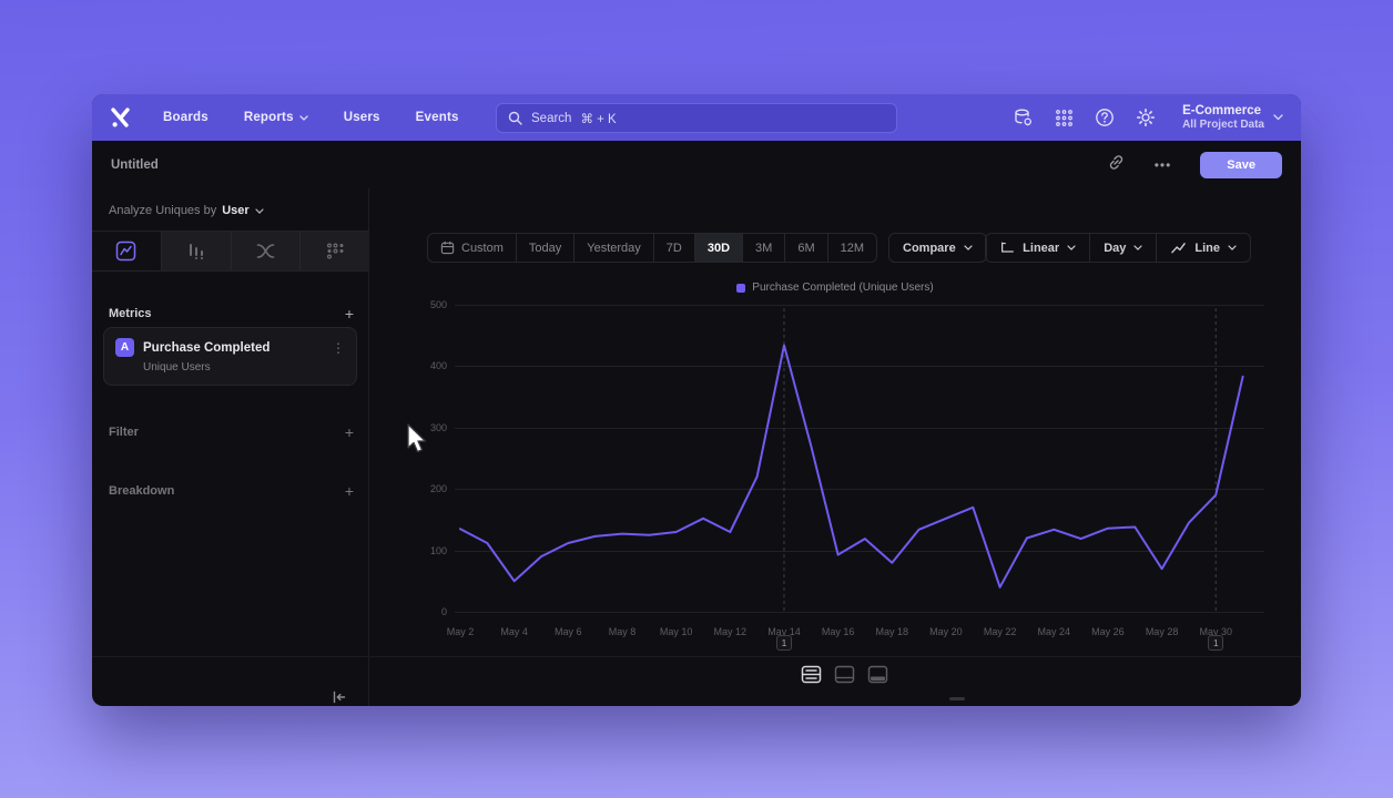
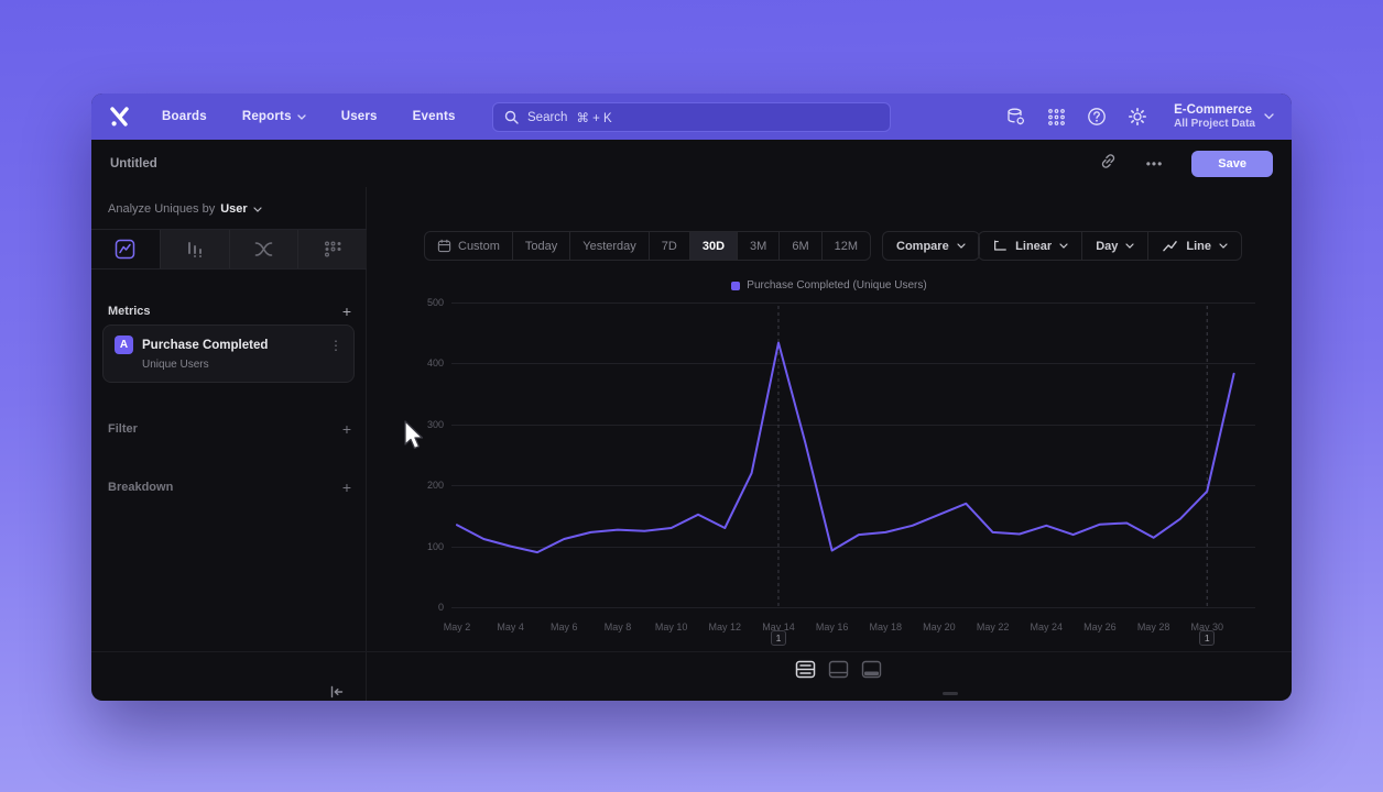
May 4: 50 -> 100
May 18: 80 -> 120
May 22: 40 -> 120
May 28: 70 -> 110
